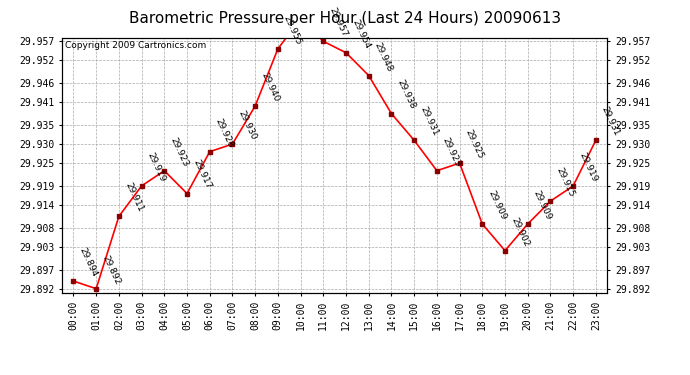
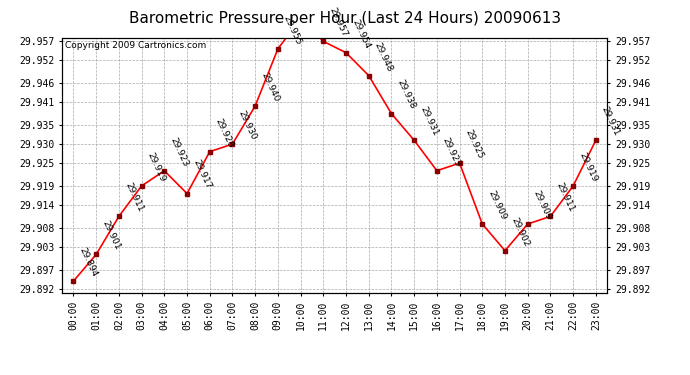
01:00: 29.892 -> 29.901
21:00: 29.915 -> 29.911
